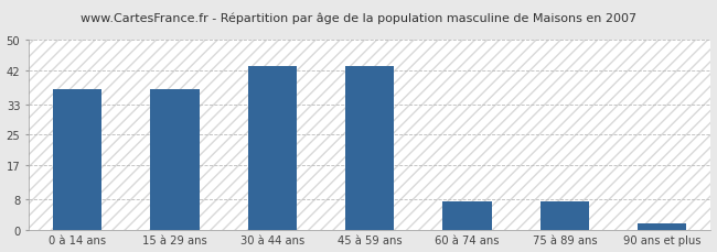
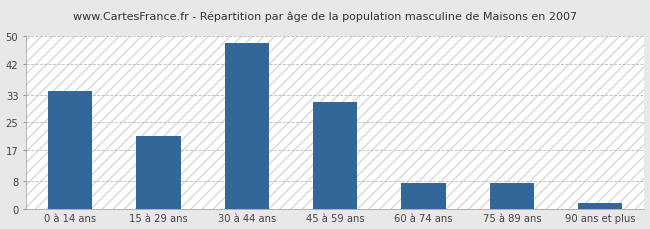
0 à 14 ans: 37.0 -> 34.0
15 à 29 ans: 37.0 -> 21.0
30 à 44 ans: 43.0 -> 48.0
45 à 59 ans: 43.0 -> 31.0
